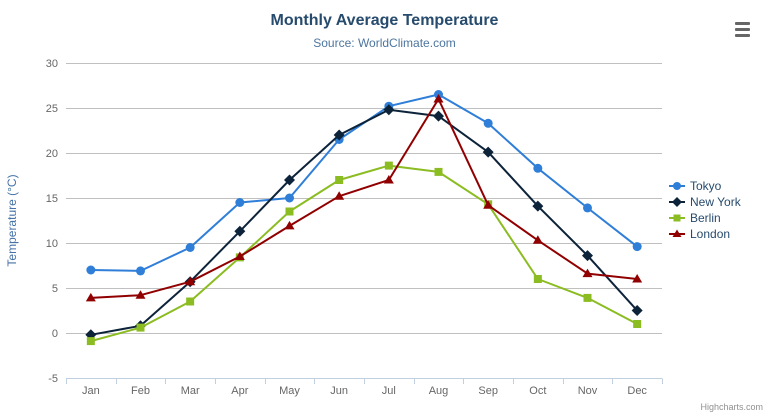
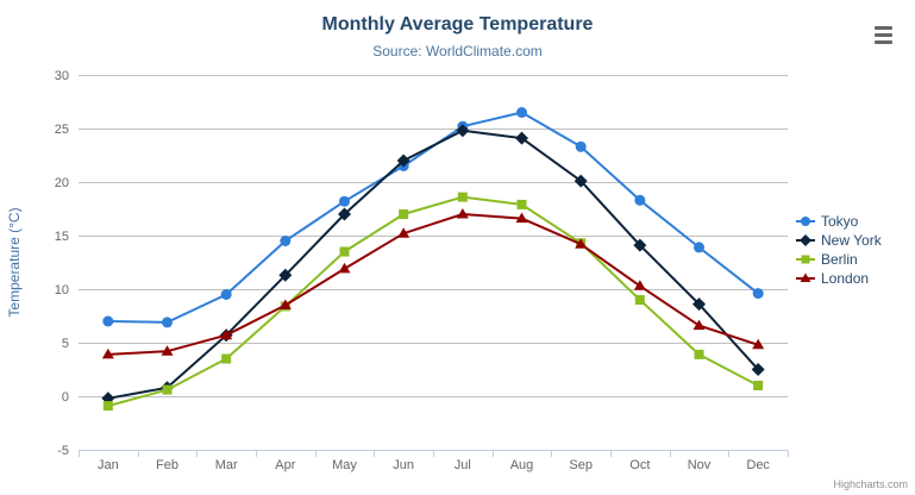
Tokyo/May: 15 -> 18
London/Aug: 26 -> 17
Berlin/Oct: 6 -> 9
London/Dec: 6 -> 5
